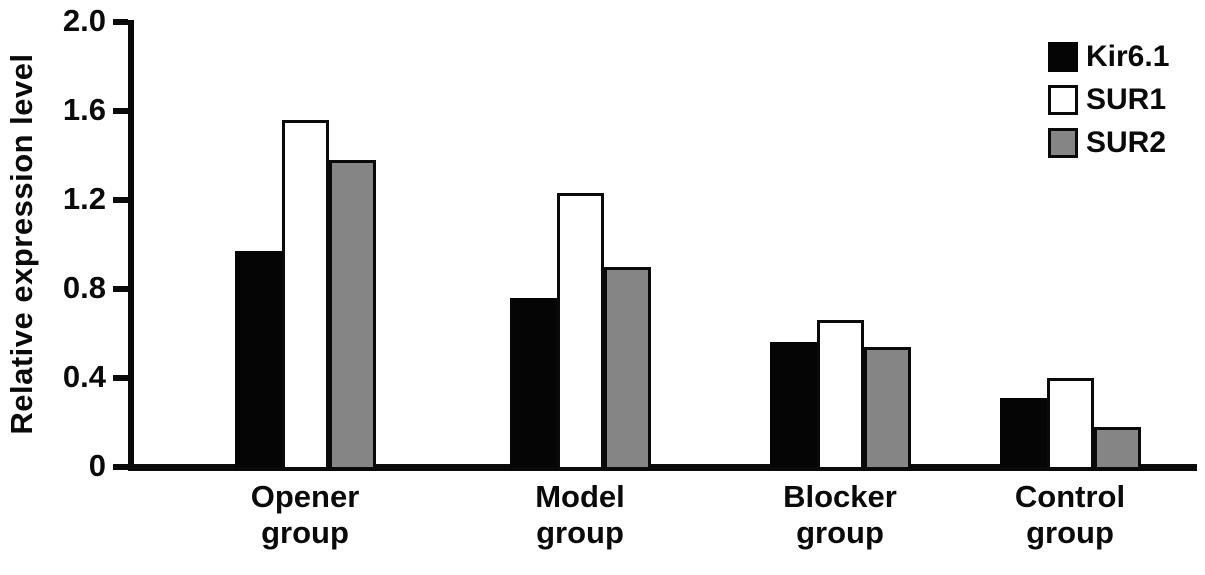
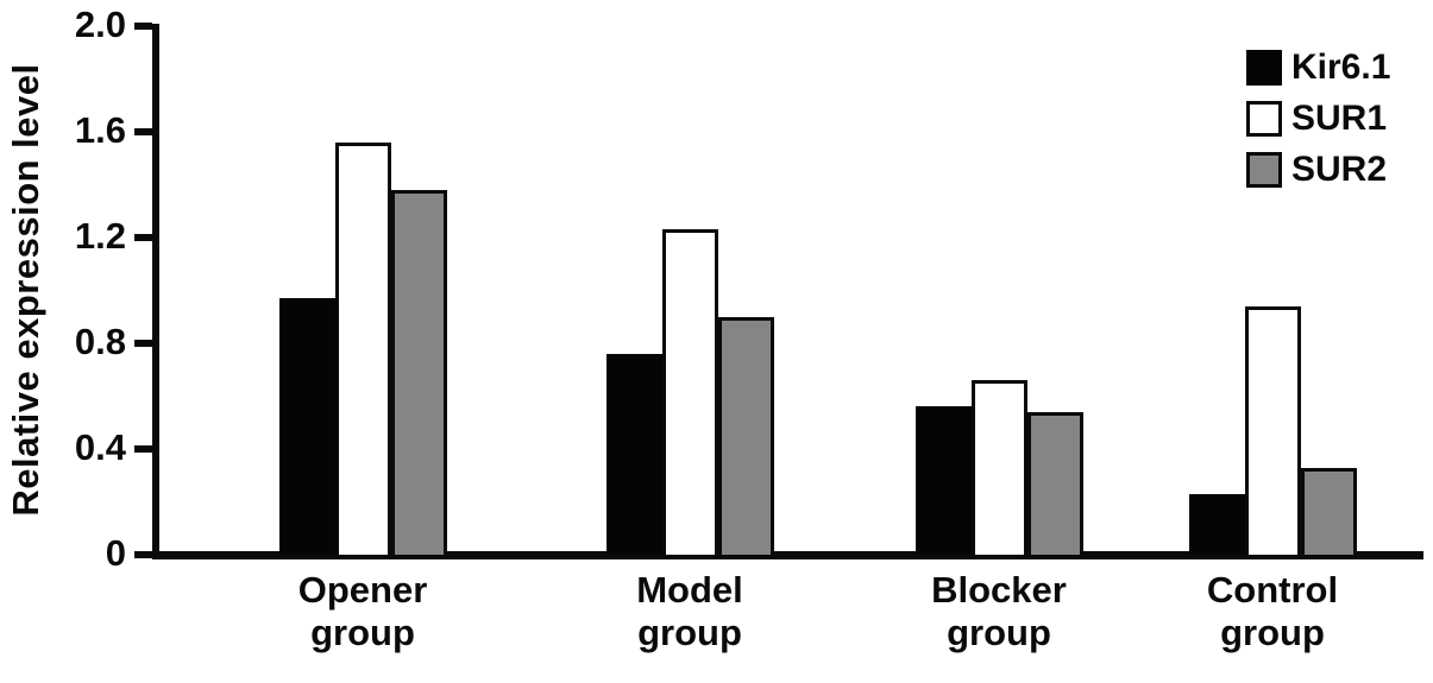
Kir6.1/Control group: 0.31 -> 0.23
SUR1/Control group: 0.40 -> 0.94
SUR2/Control group: 0.18 -> 0.33
